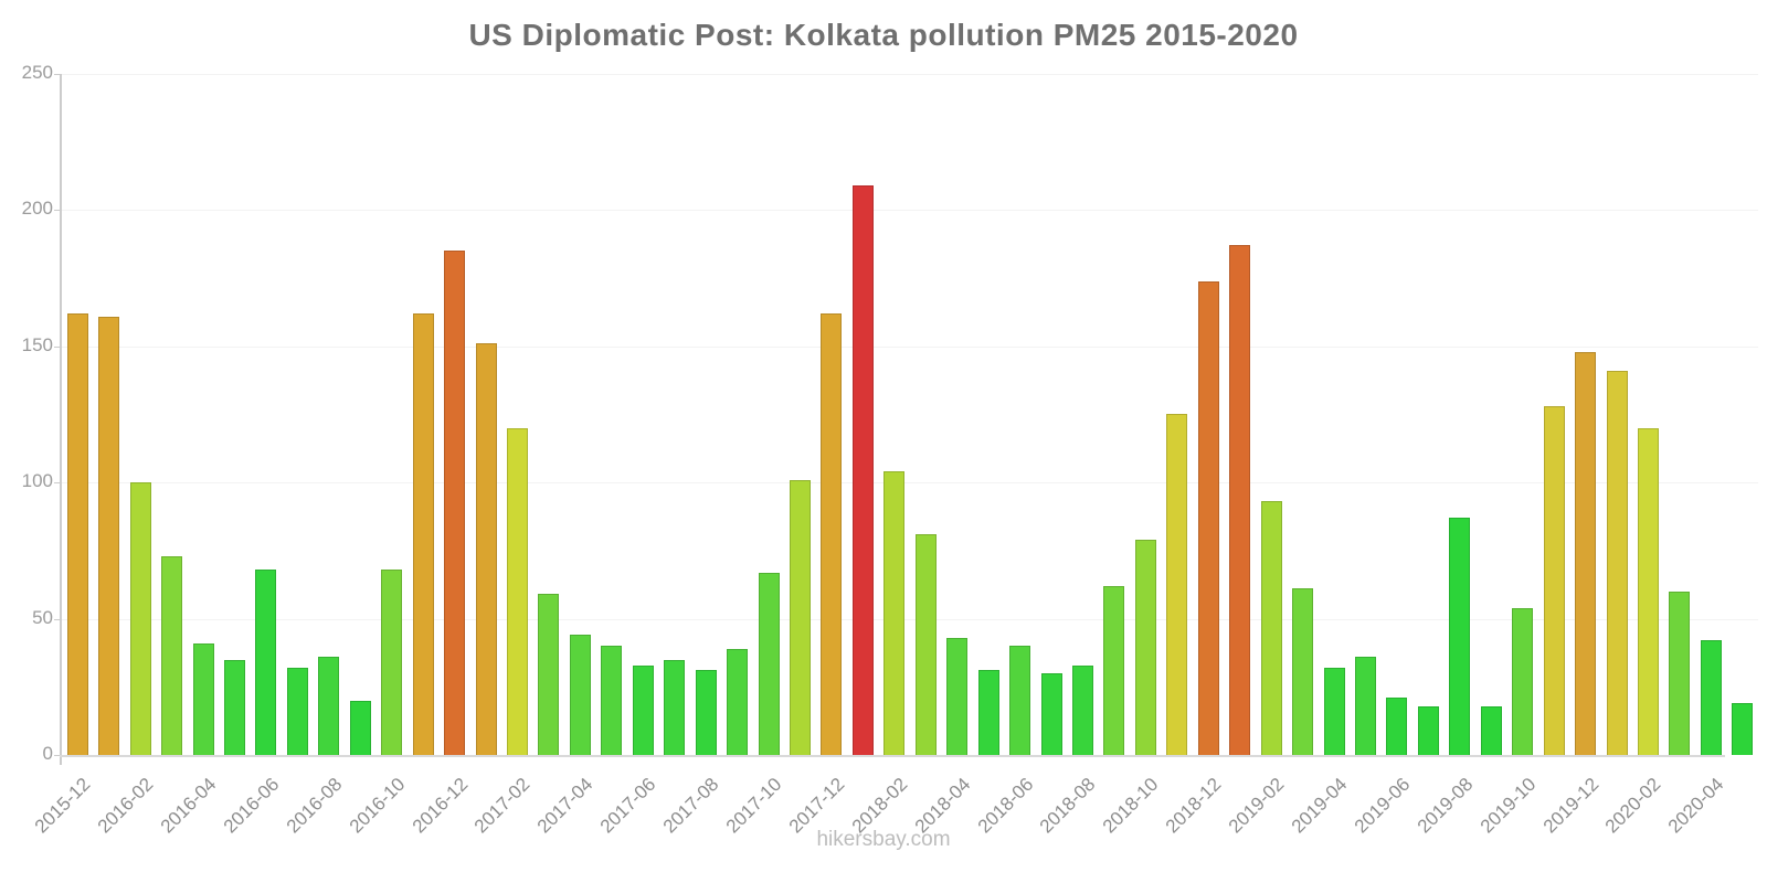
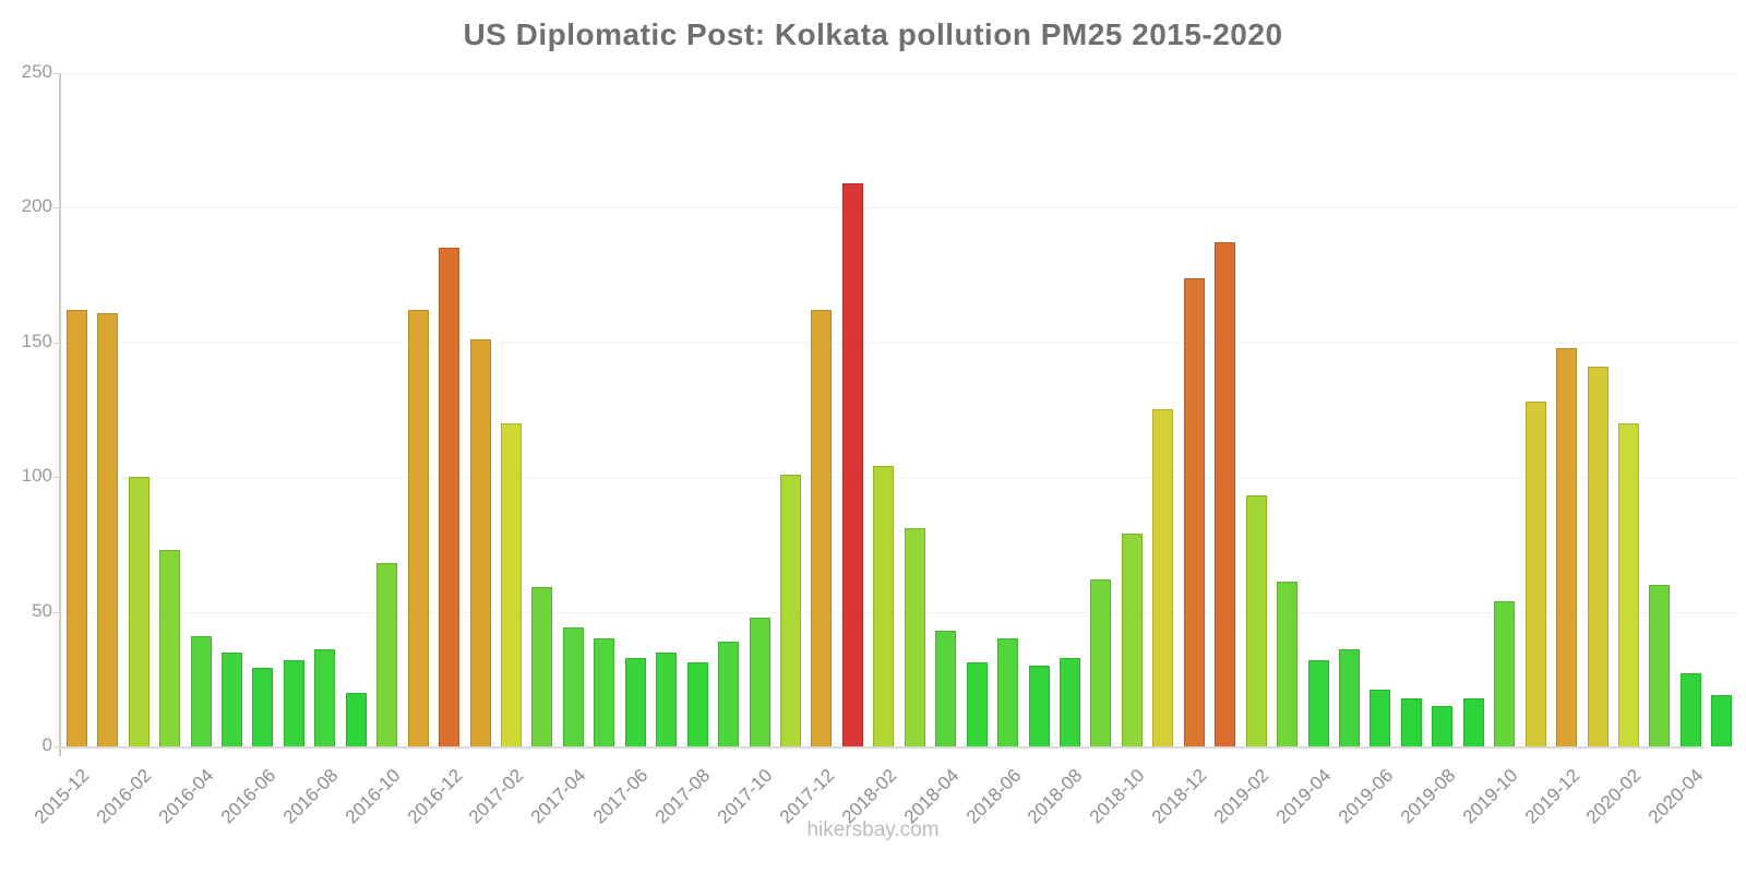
2016-06: 68 -> 29
2017-10: 67 -> 48
2019-08: 87 -> 15
2020-04: 42 -> 27
